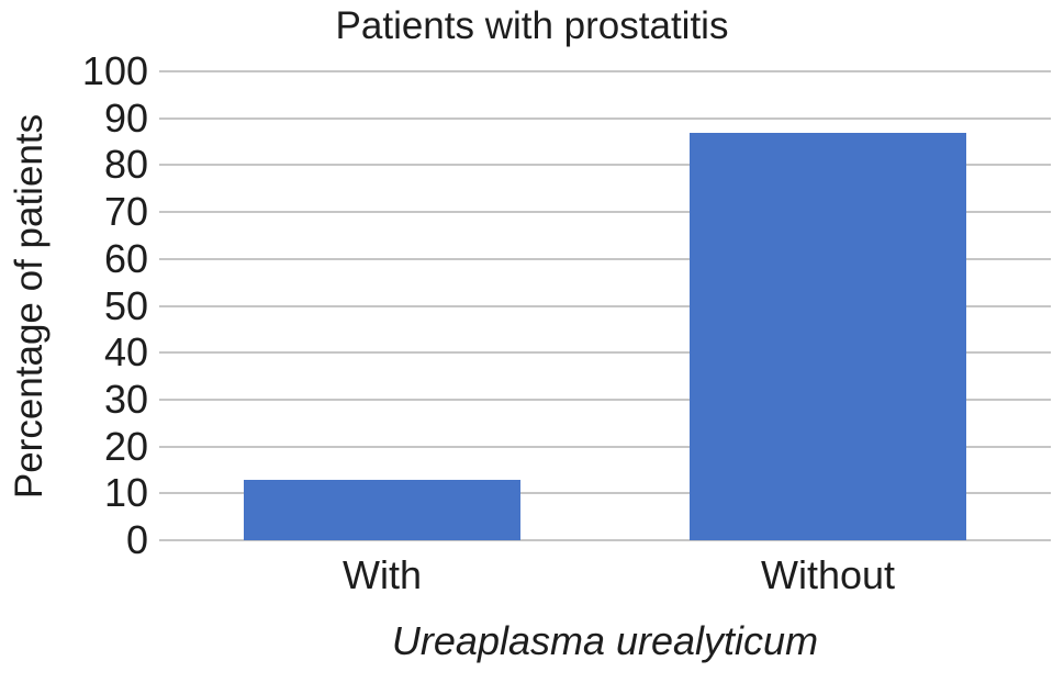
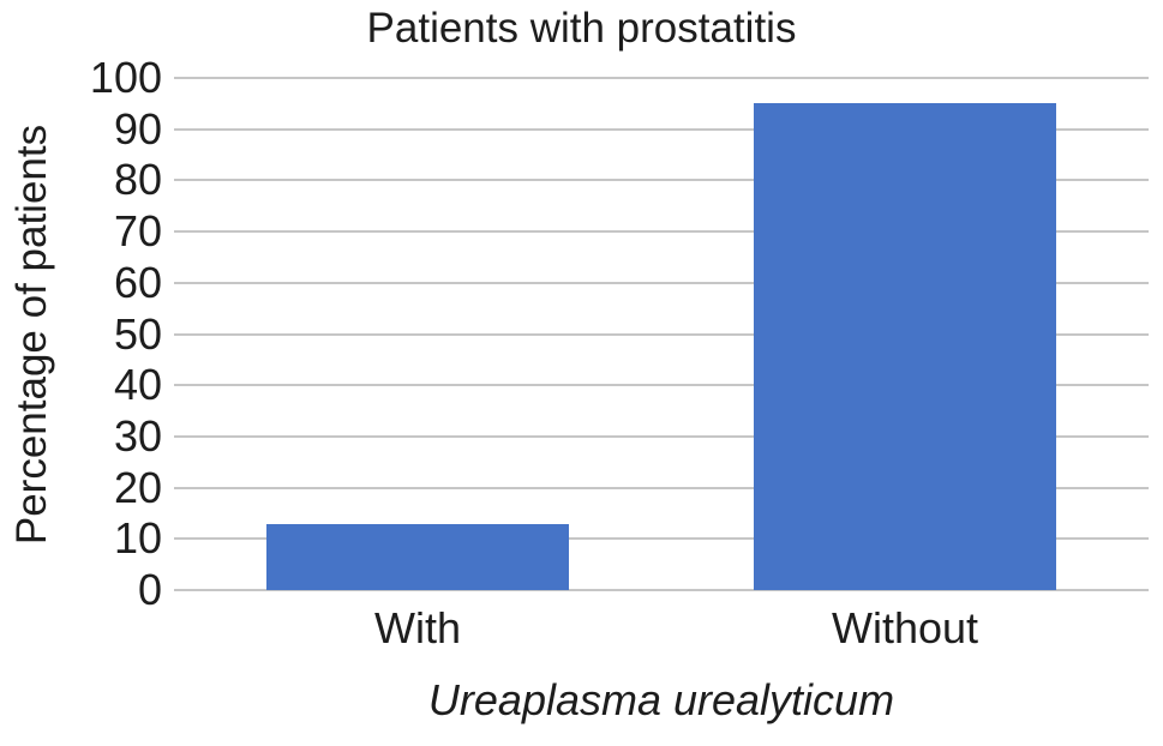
Without: 87 -> 95
